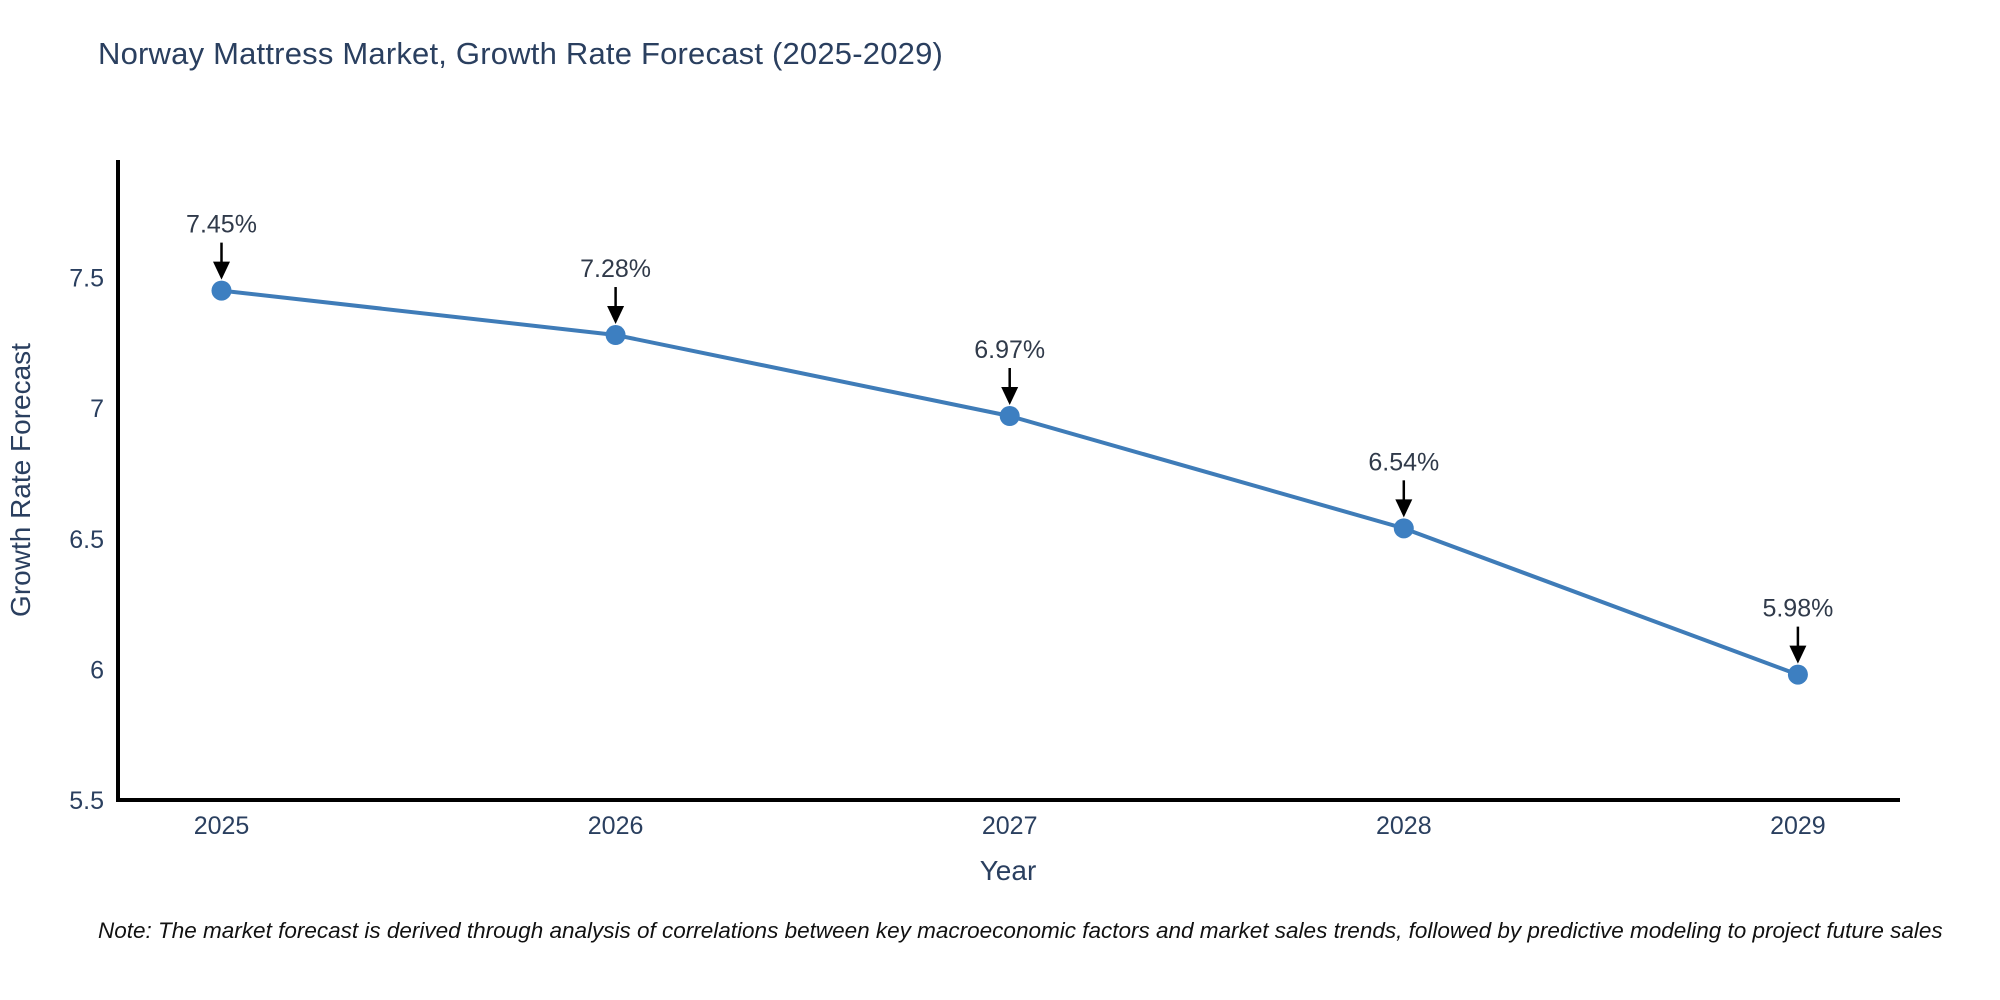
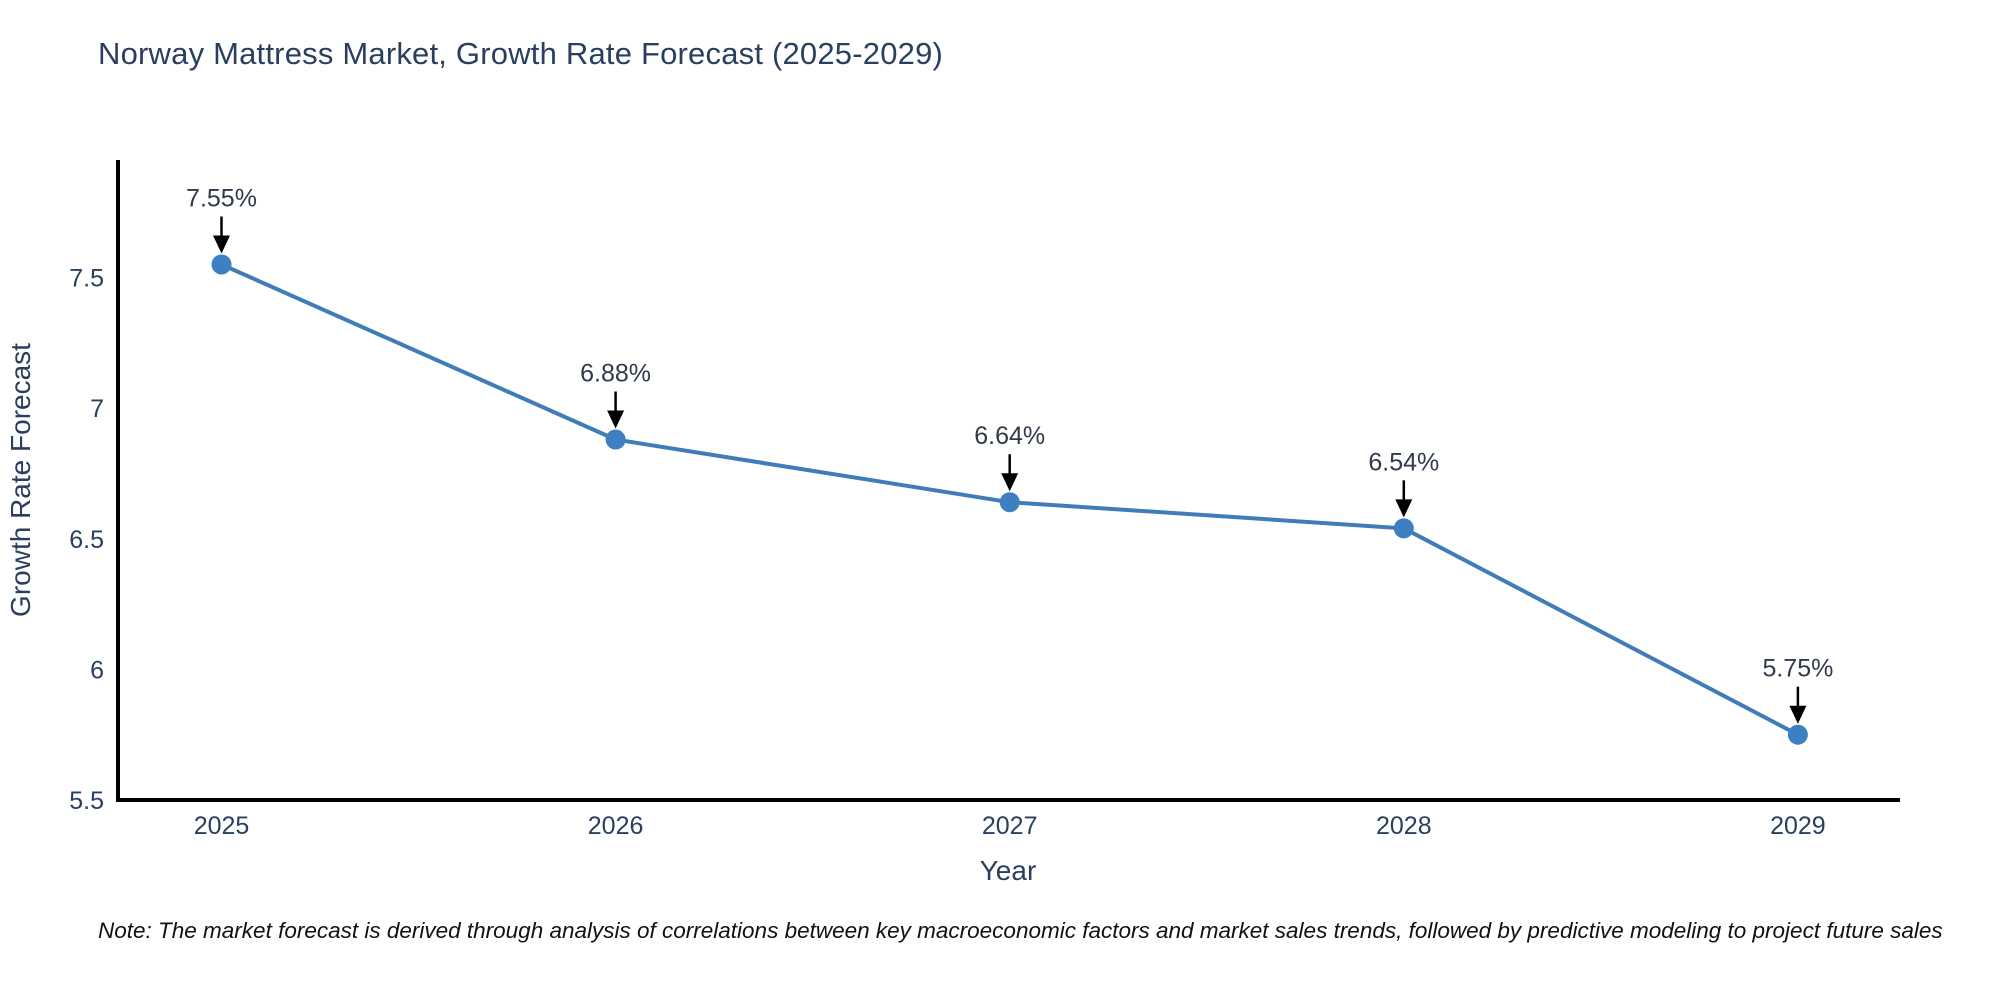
2025: 7.45% -> 7.55%
2026: 7.28% -> 6.88%
2027: 6.97% -> 6.64%
2029: 5.98% -> 5.75%
